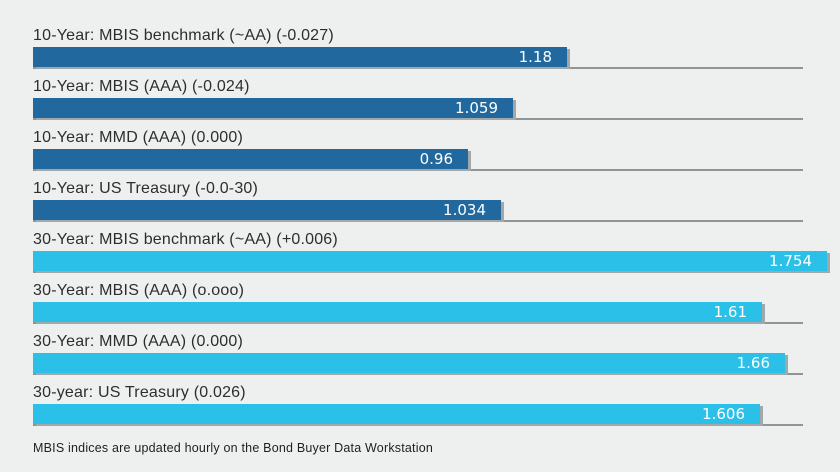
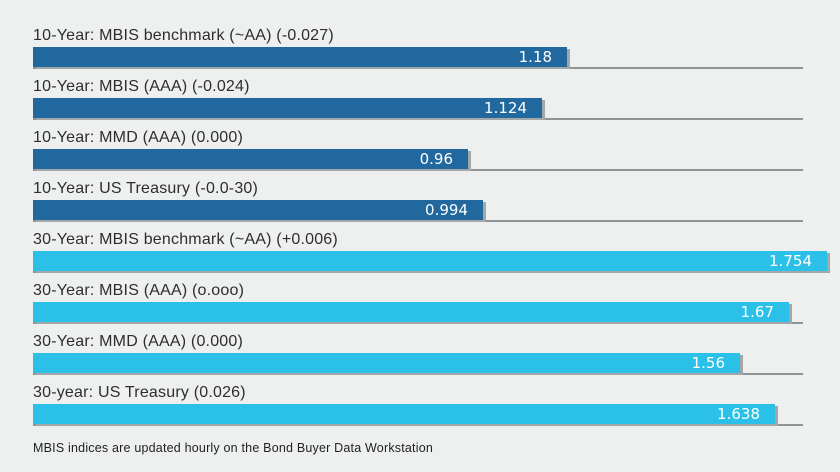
10-Year: MBIS (AAA) (-0.024): 1.059 -> 1.124
10-Year: US Treasury (-0.0-30): 1.034 -> 0.994
30-Year: MBIS (AAA) (o.ooo): 1.61 -> 1.67
30-Year: MMD (AAA) (0.000): 1.66 -> 1.56
30-year: US Treasury (0.026): 1.606 -> 1.638
